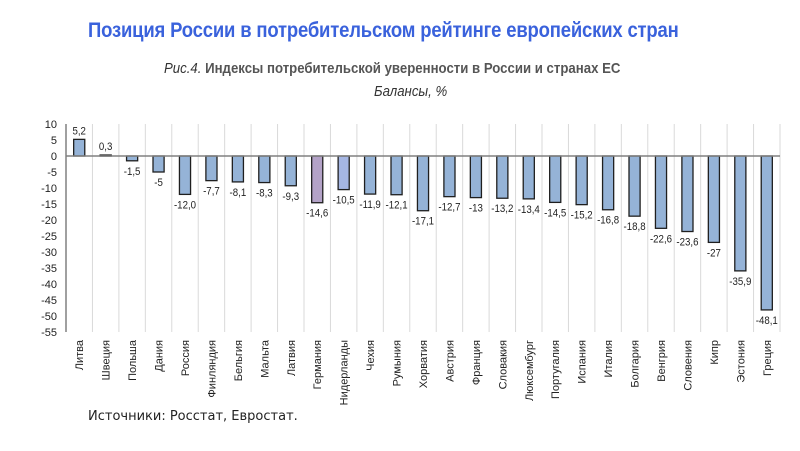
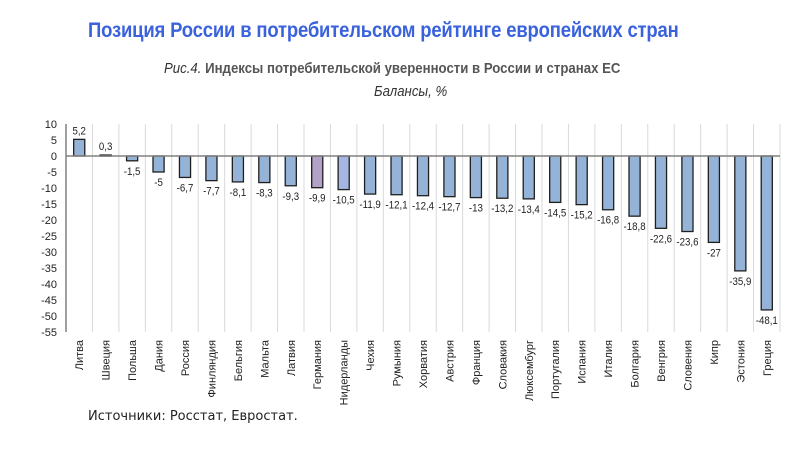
Россия: -12,0 -> -6,7
Германия: -14,6 -> -9,9
Хорватия: -17,1 -> -12,4
